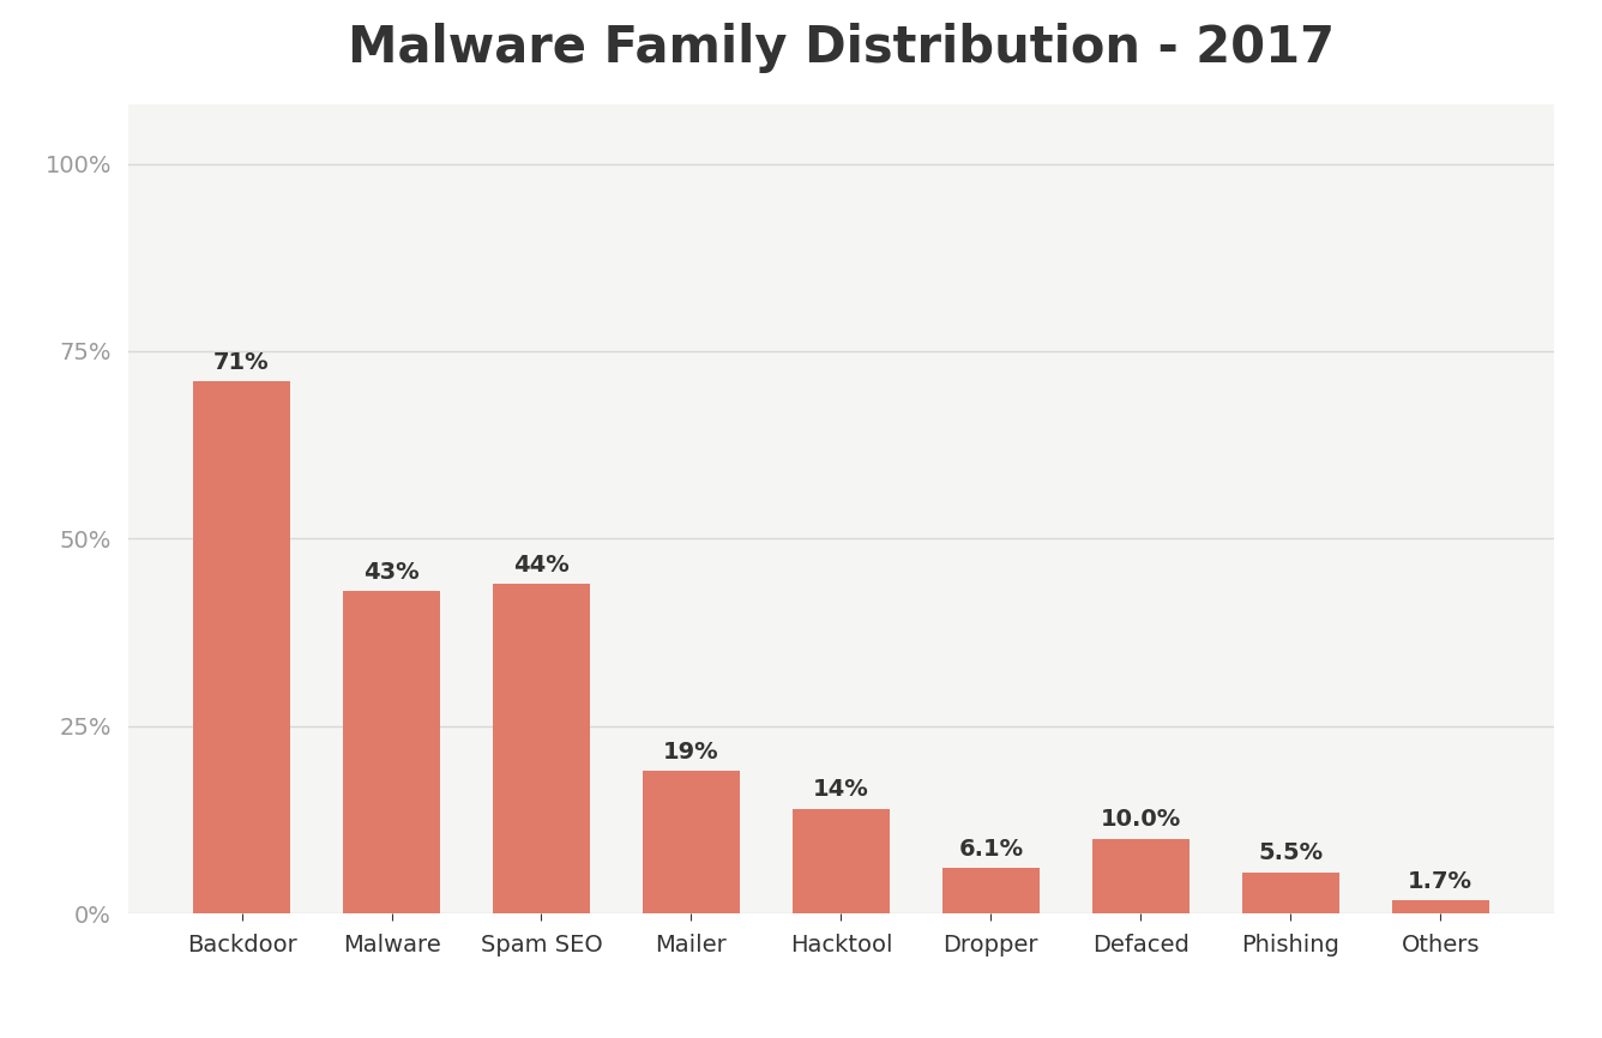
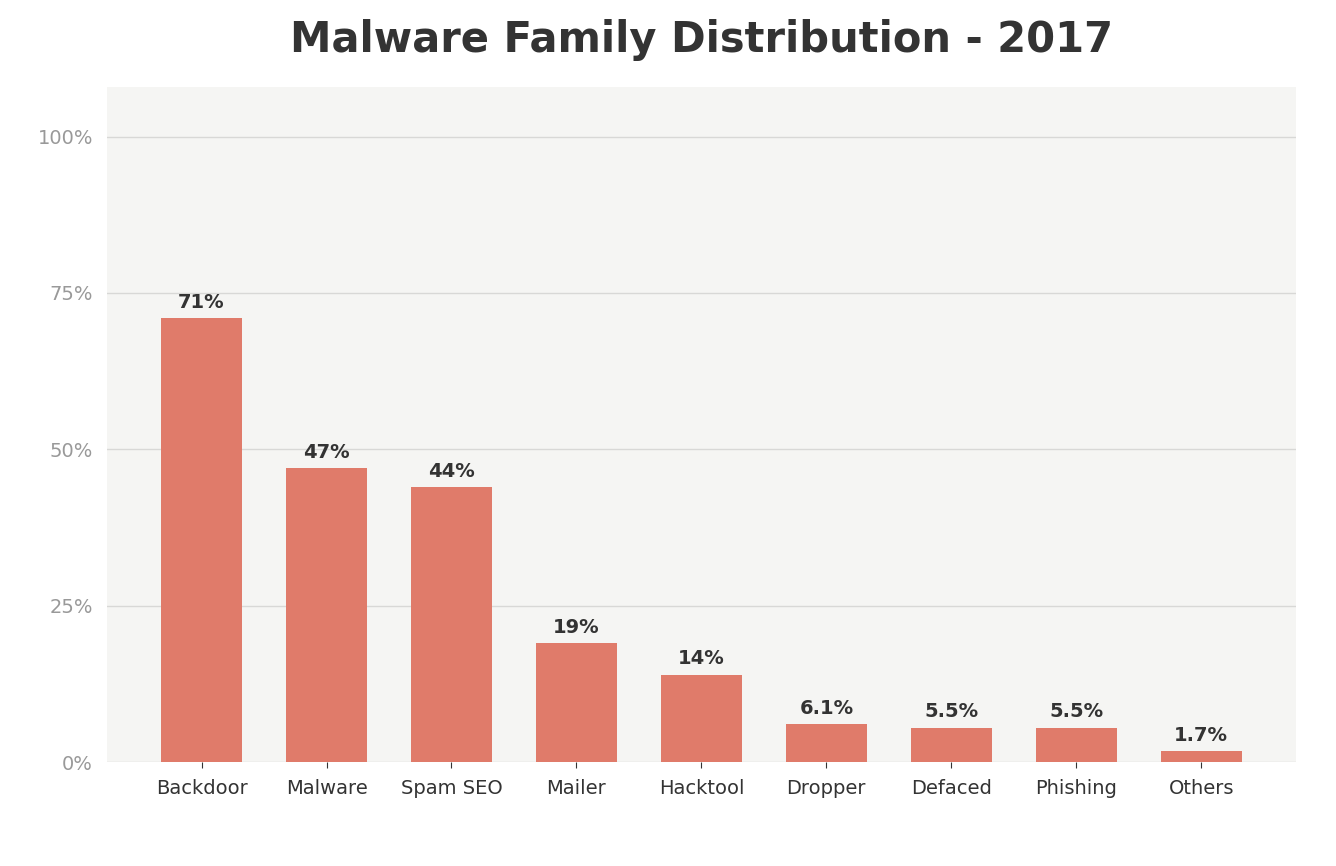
Malware: 43% -> 47%
Defaced: 10.0% -> 5.5%
